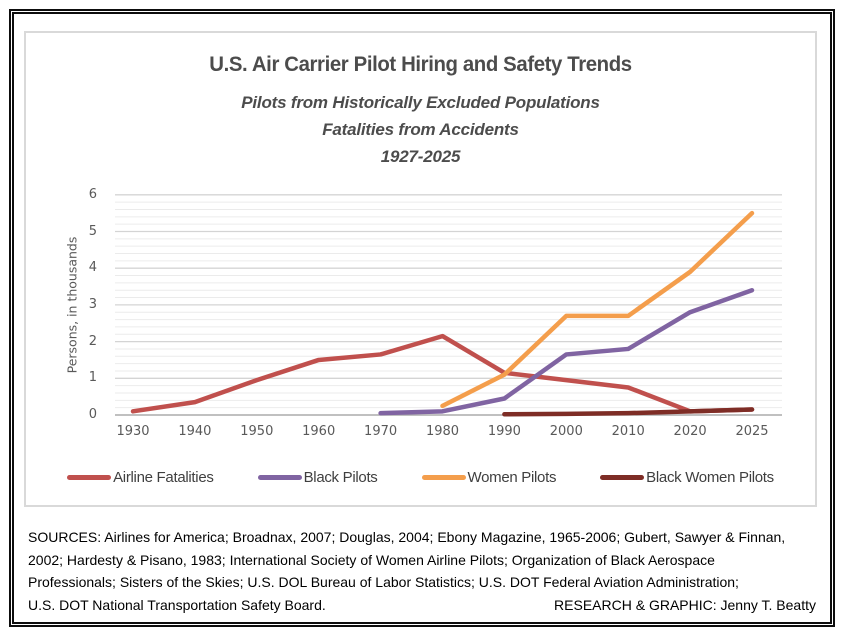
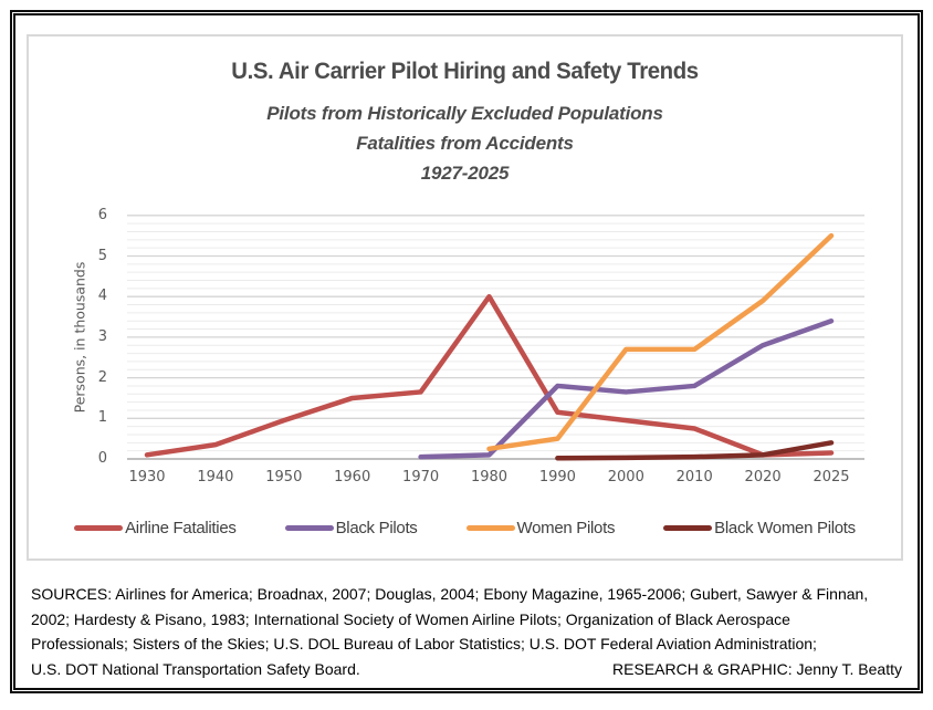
Airline Fatalities/1980: 2.1 -> 4.0
Black Pilots/1990: 0.5 -> 1.8
Women Pilots/1990: 1.1 -> 0.5
Black Women Pilots/2025: 0.1 -> 0.4
